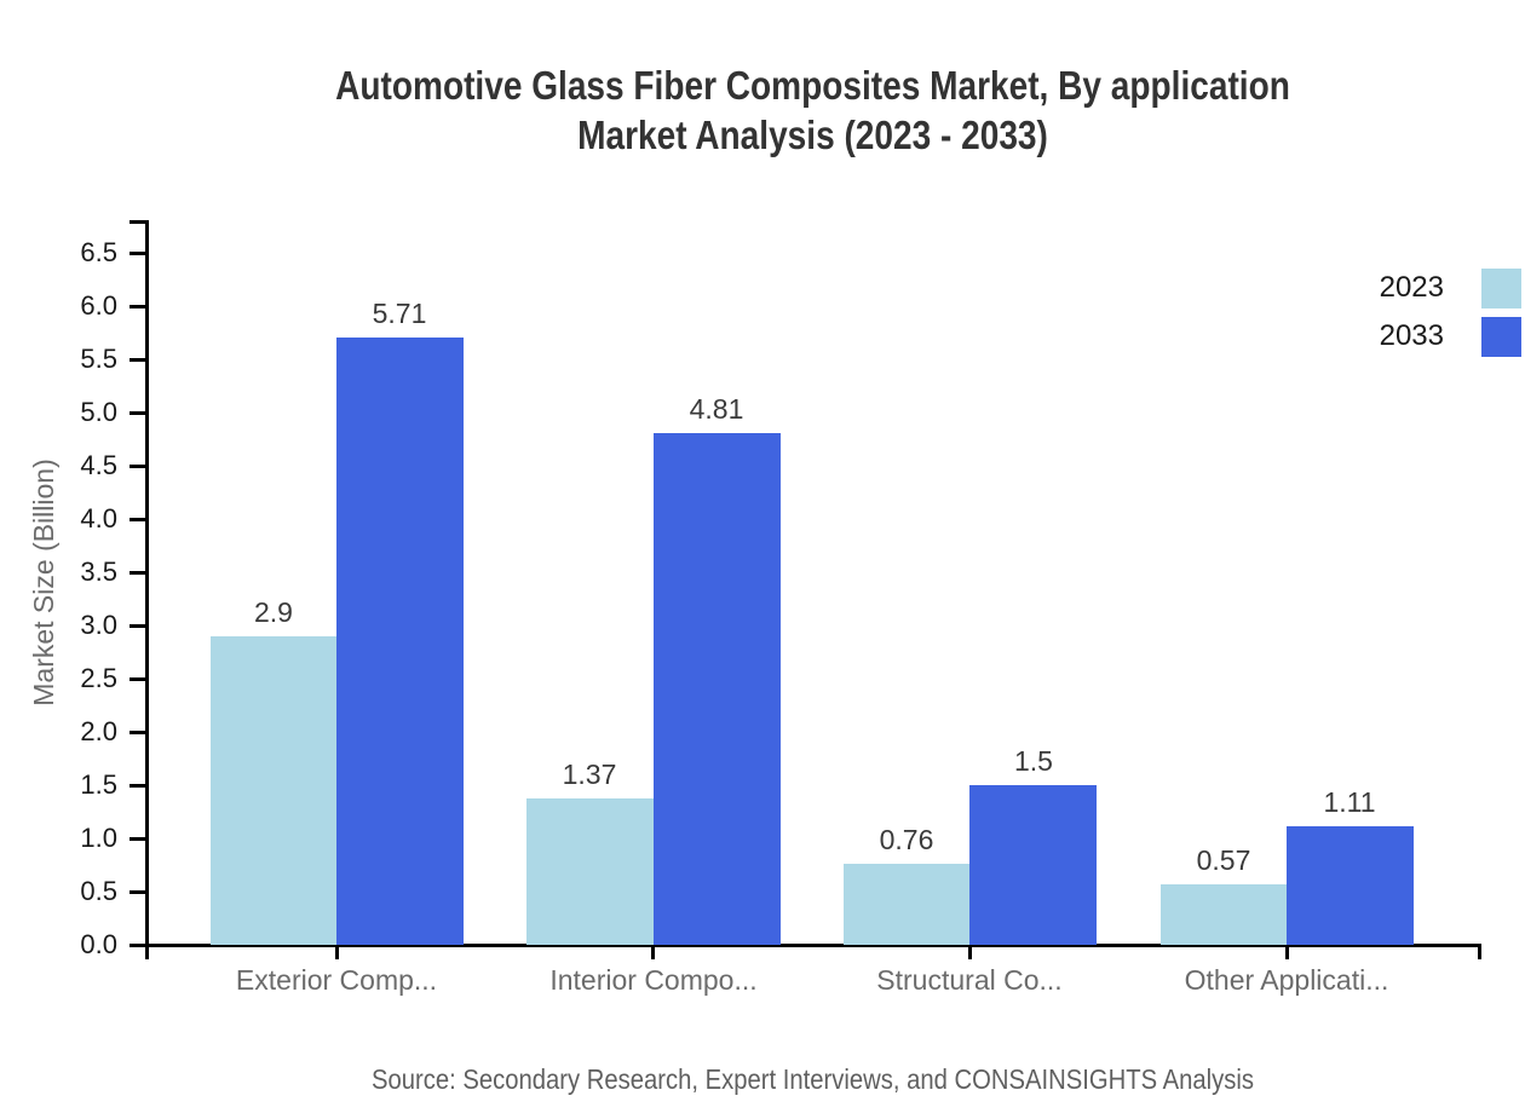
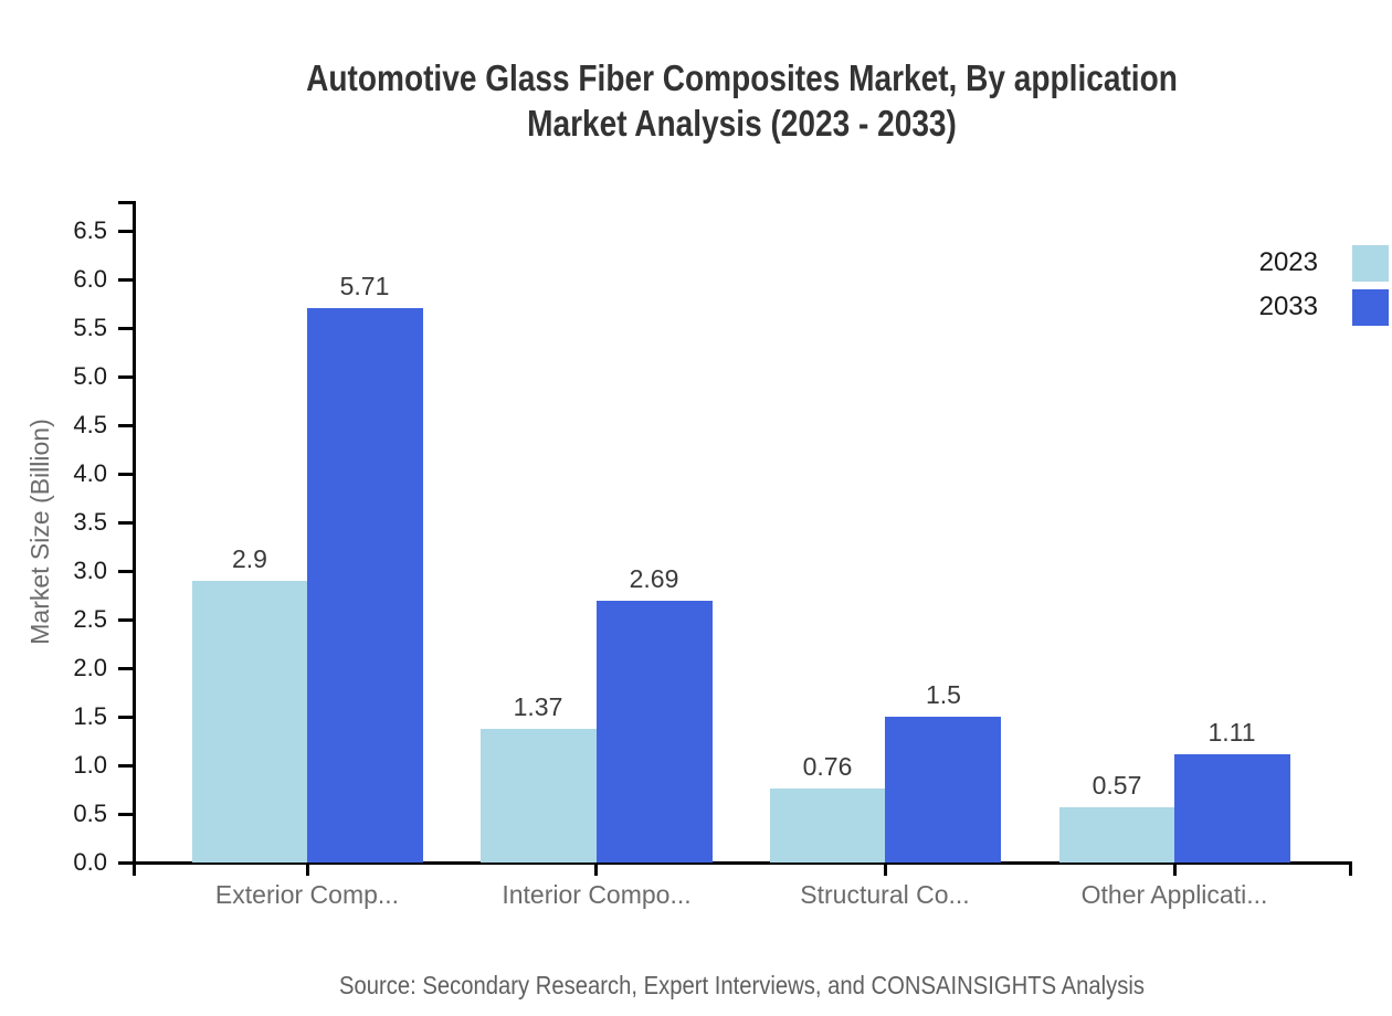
2033/Interior Compo...: 4.81 -> 2.69
